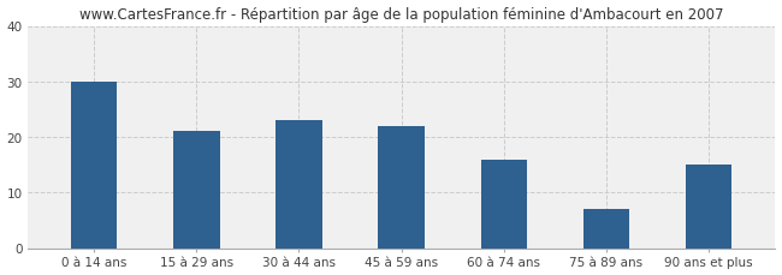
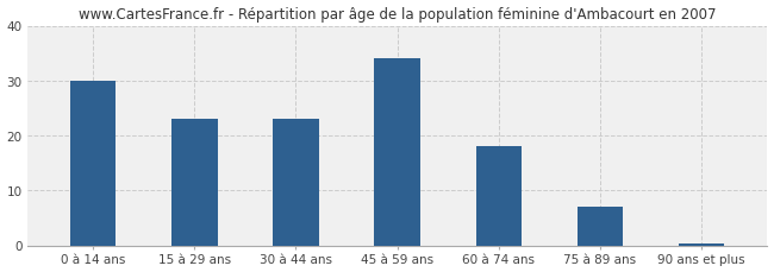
15 à 29 ans: 21.0 -> 23.0
45 à 59 ans: 22.0 -> 34.0
60 à 74 ans: 16.0 -> 18.0
90 ans et plus: 15.0 -> 0.3
